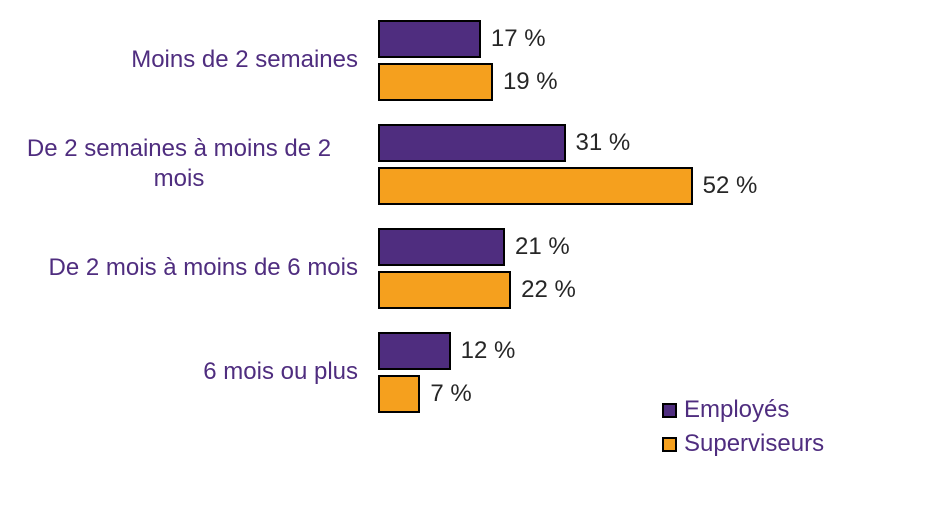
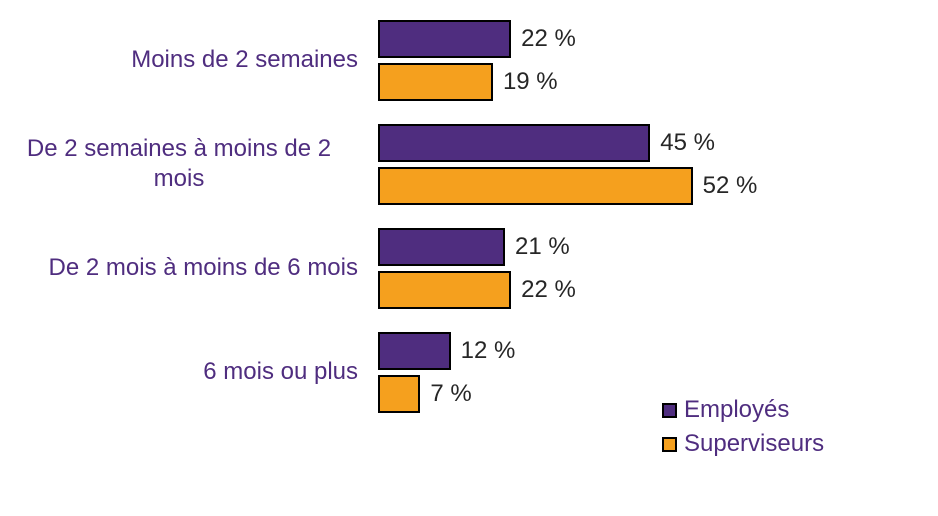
Employés/Moins de 2 semaines: 17 -> 22
Employés/De 2 semaines à moins de 2 mois: 31 -> 45
